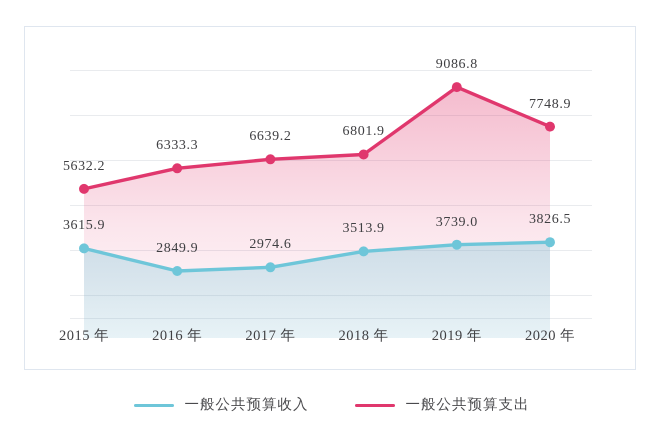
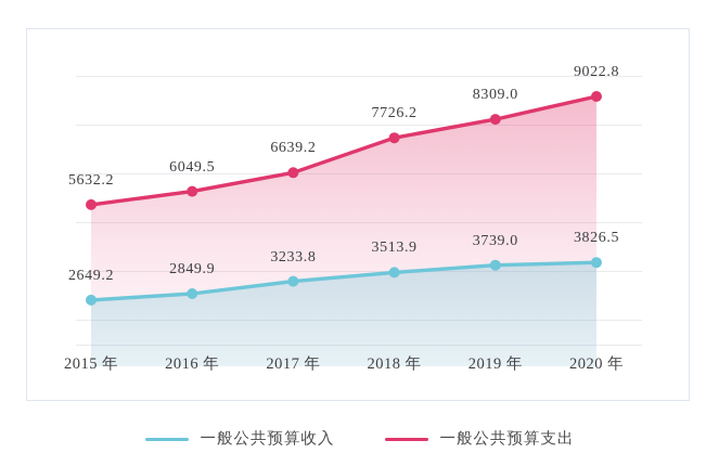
一般公共预算收入/2015 年: 3615.9 -> 2649.2
一般公共预算支出/2016 年: 6333.3 -> 6049.5
一般公共预算收入/2017 年: 2974.6 -> 3233.8
一般公共预算支出/2018 年: 6801.9 -> 7726.2
一般公共预算支出/2019 年: 9086.8 -> 8309.0
一般公共预算支出/2020 年: 7748.9 -> 9022.8
